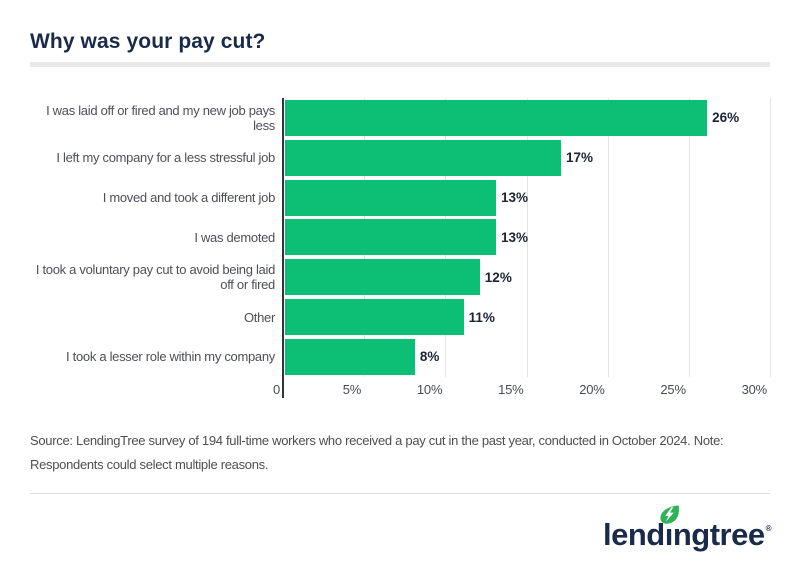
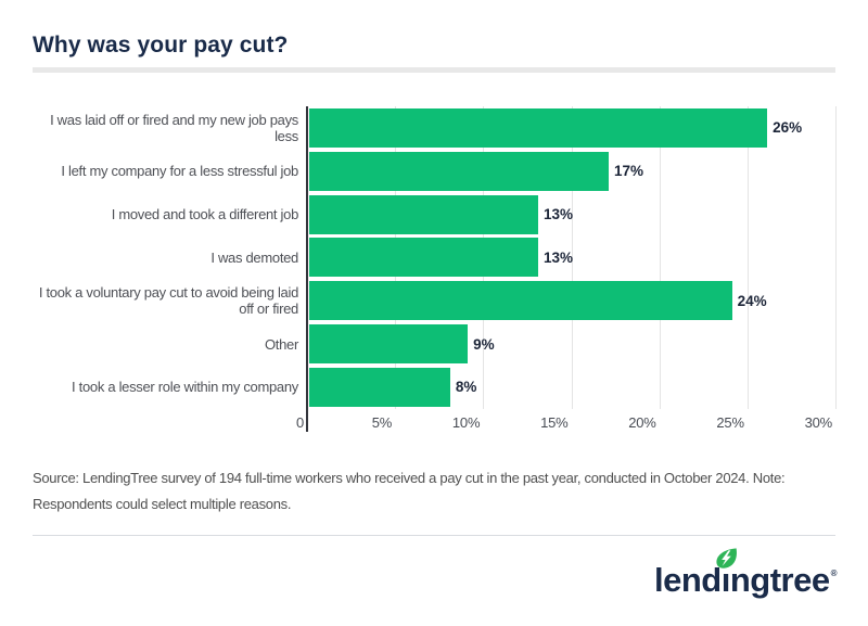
I took a voluntary pay cut to avoid being laid off or fired: 12% -> 24%
Other: 11% -> 9%
